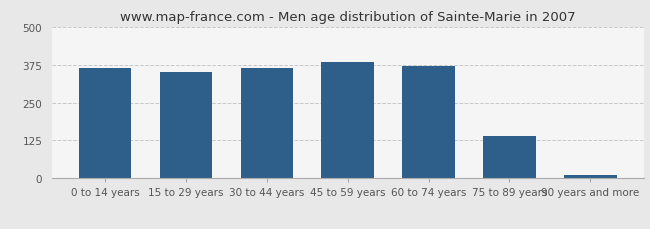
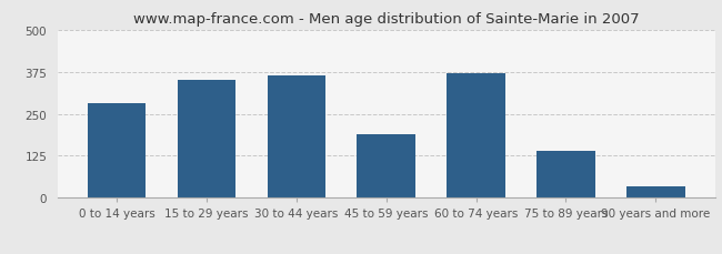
0 to 14 years: 365 -> 280
45 to 59 years: 385 -> 190
90 years and more: 10 -> 35
